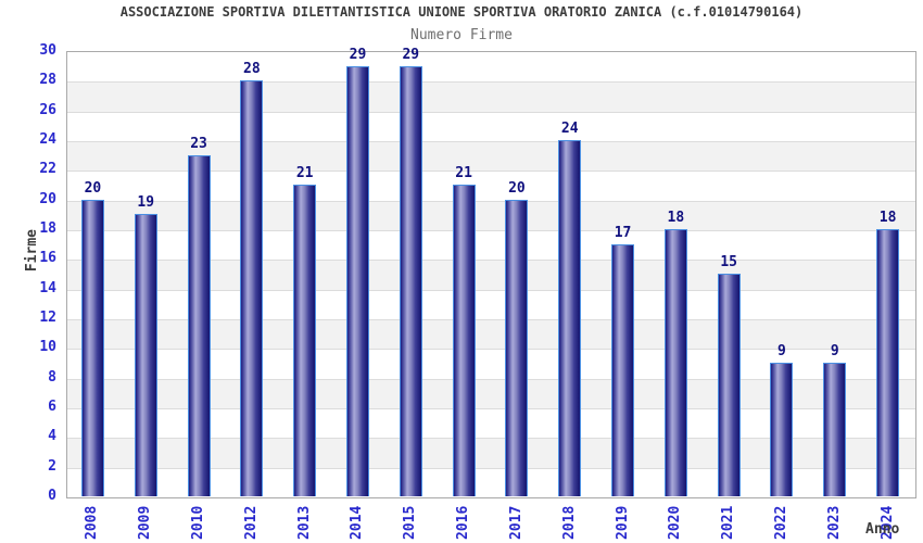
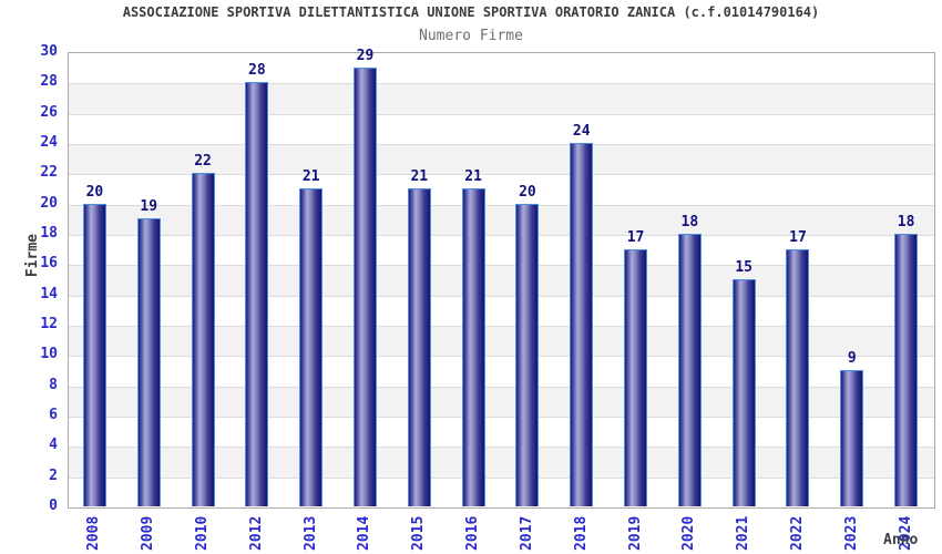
2010: 23 -> 22
2015: 29 -> 21
2022: 9 -> 17
